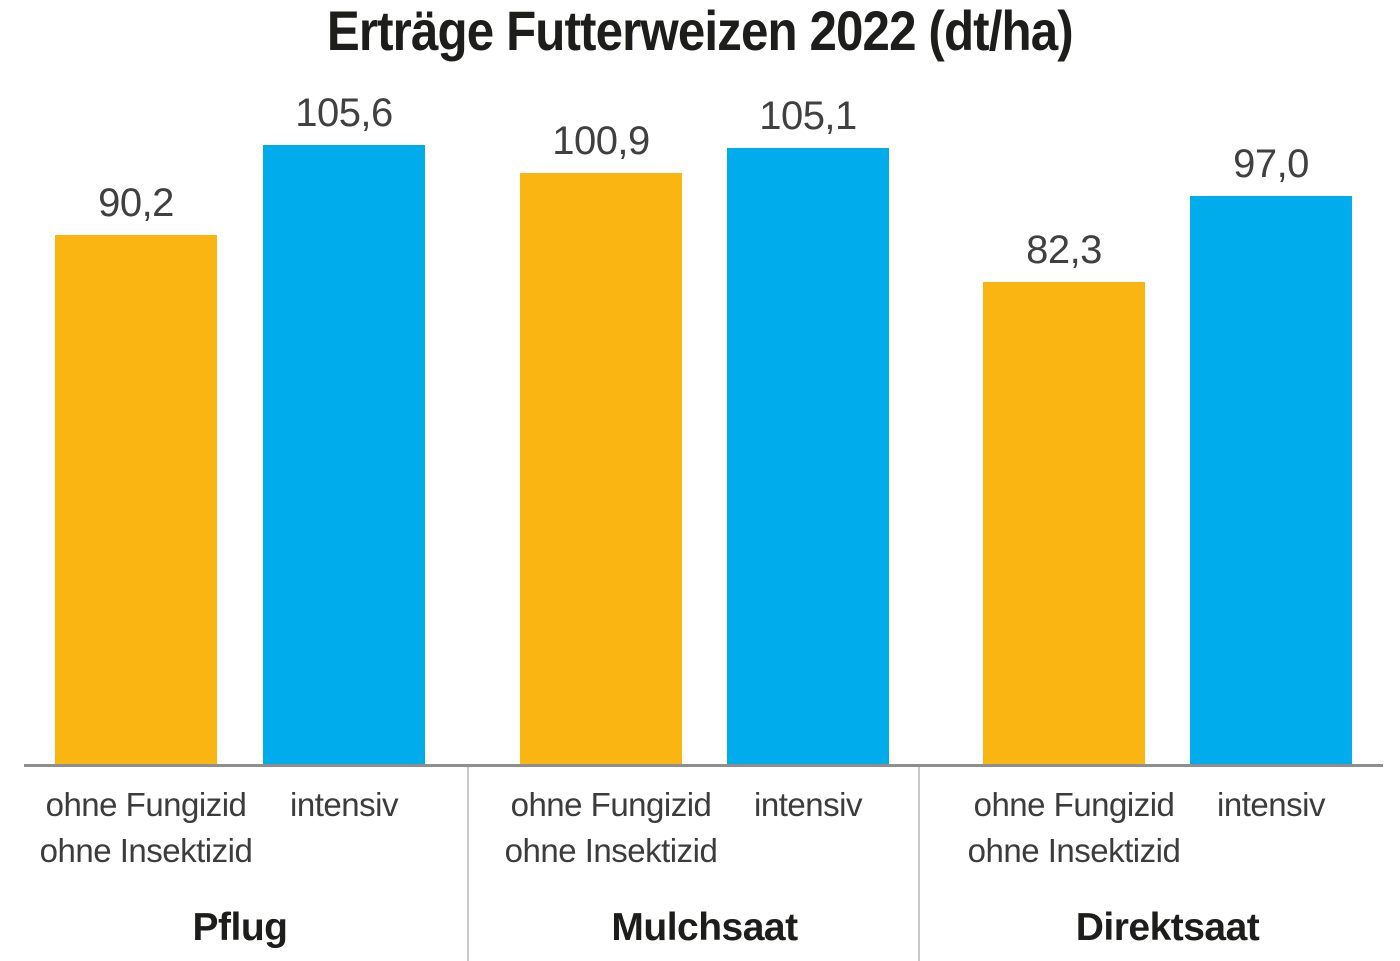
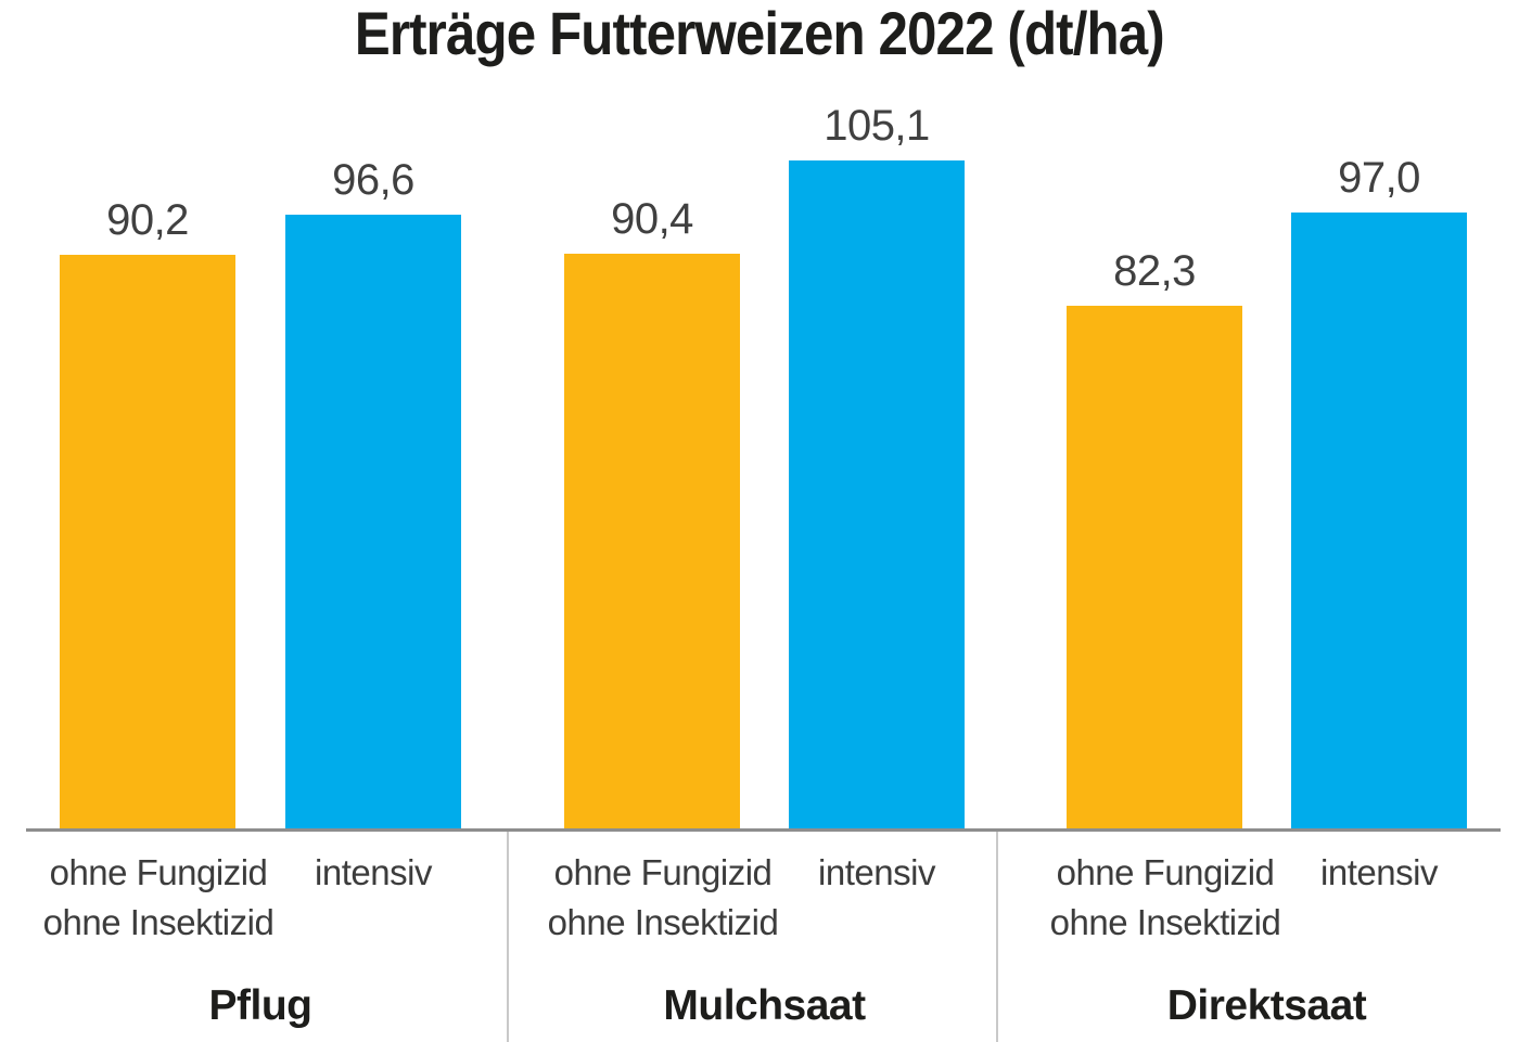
intensiv/Pflug: 105,6 -> 96,6
ohne Fungizid ohne Insektizid/Mulchsaat: 100,9 -> 90,4
